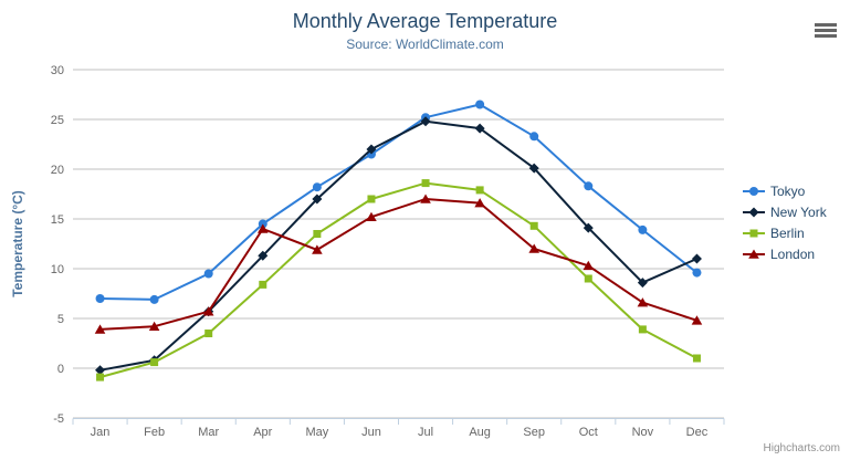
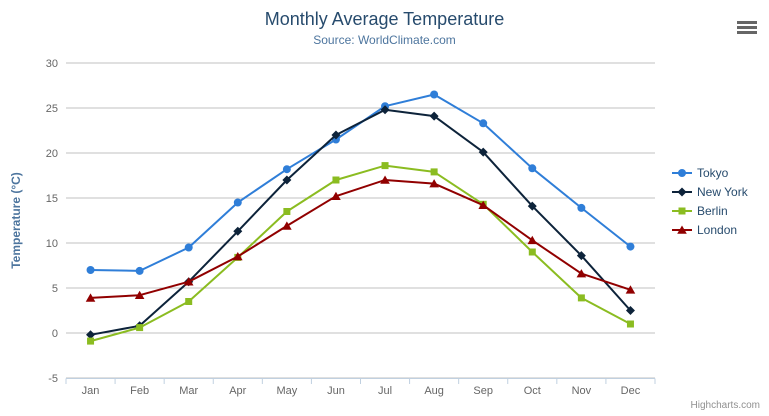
London/Apr: 14 -> 8
London/Sep: 12 -> 14
New York/Dec: 11 -> 2
